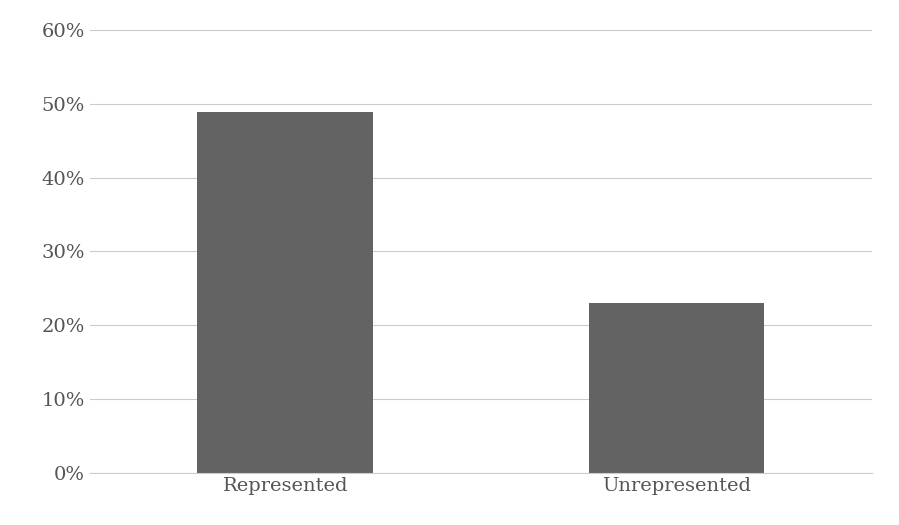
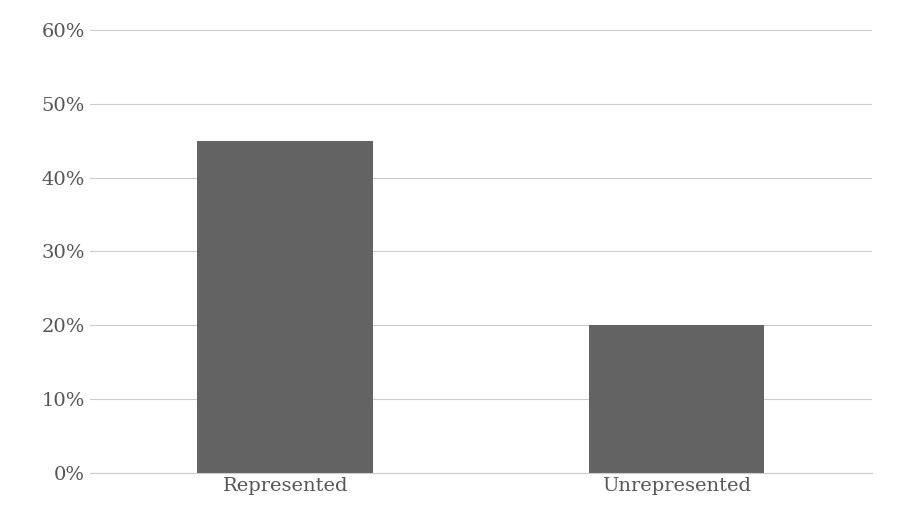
Represented: 49% -> 45%
Unrepresented: 23% -> 20%
